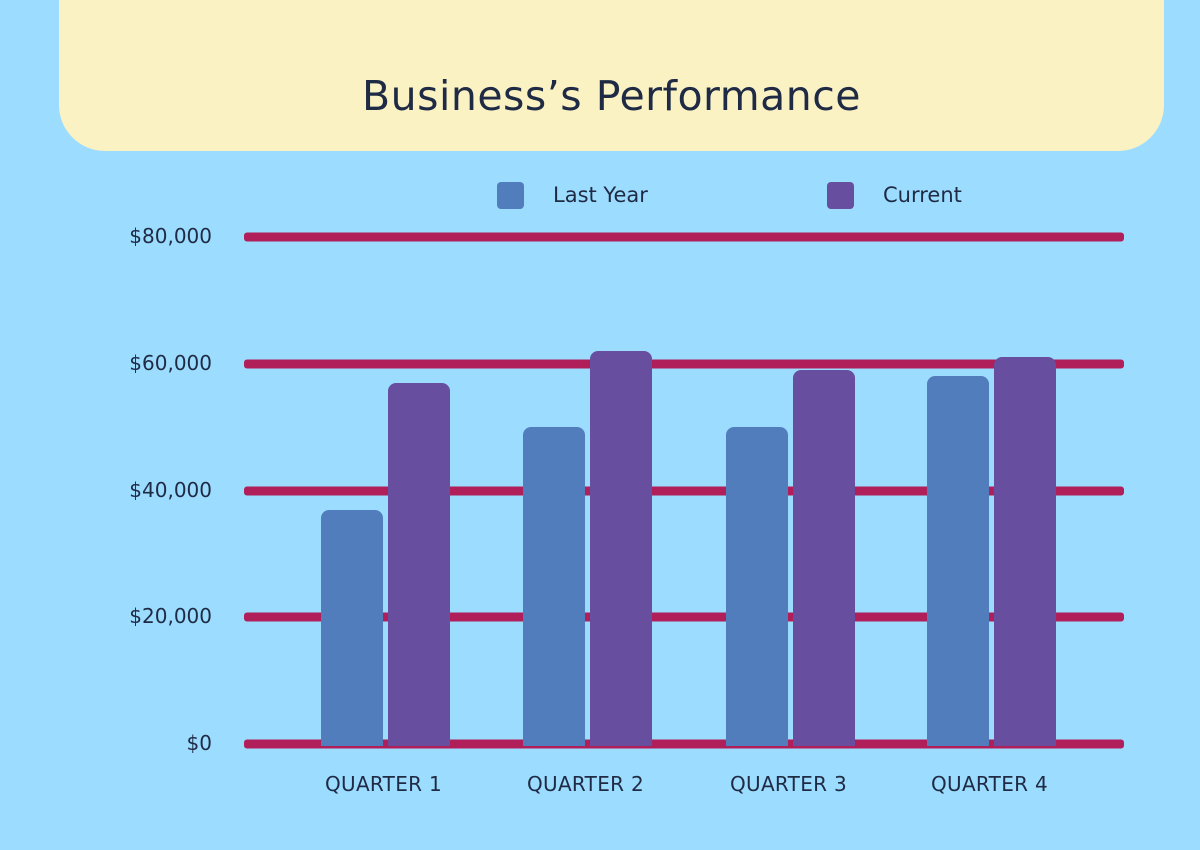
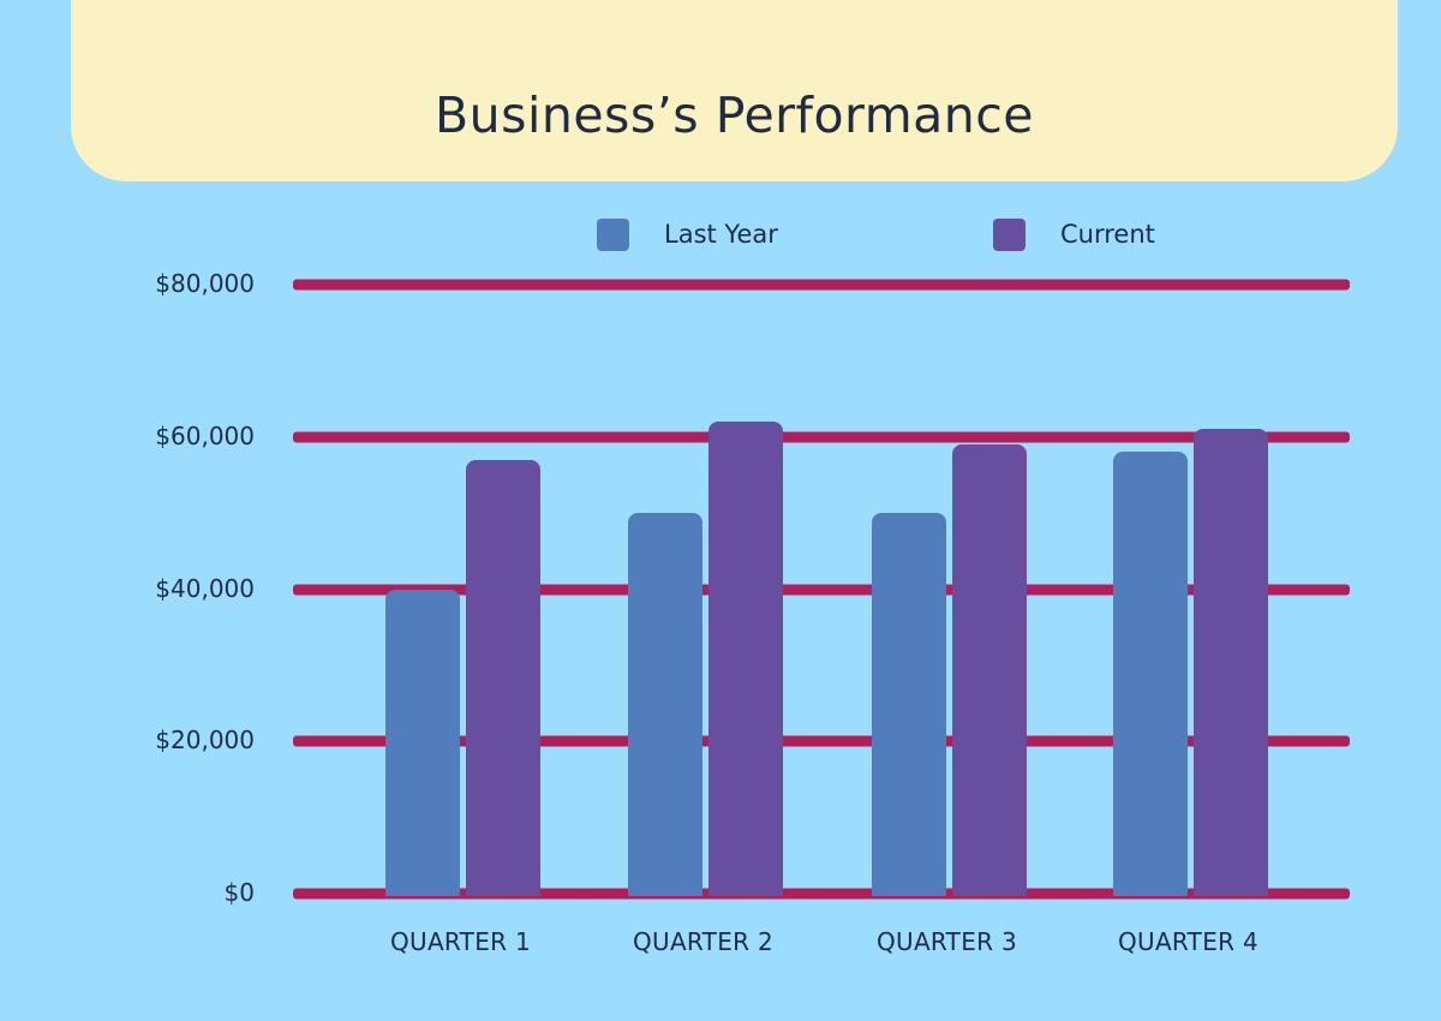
Last Year/QUARTER 1: $37000 -> $40000
